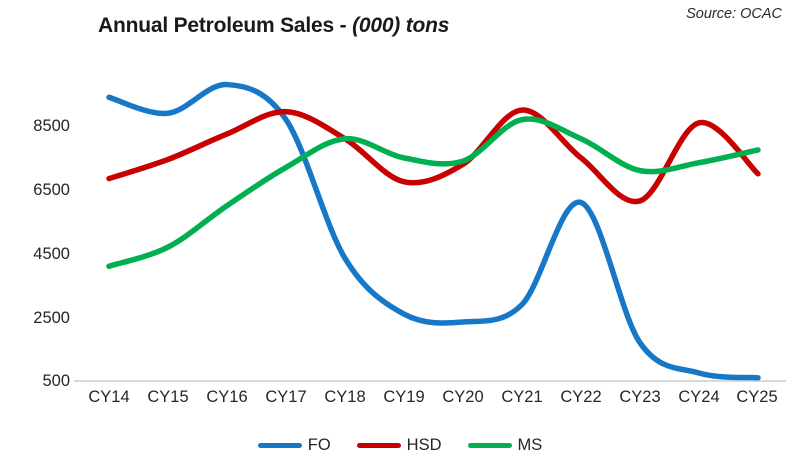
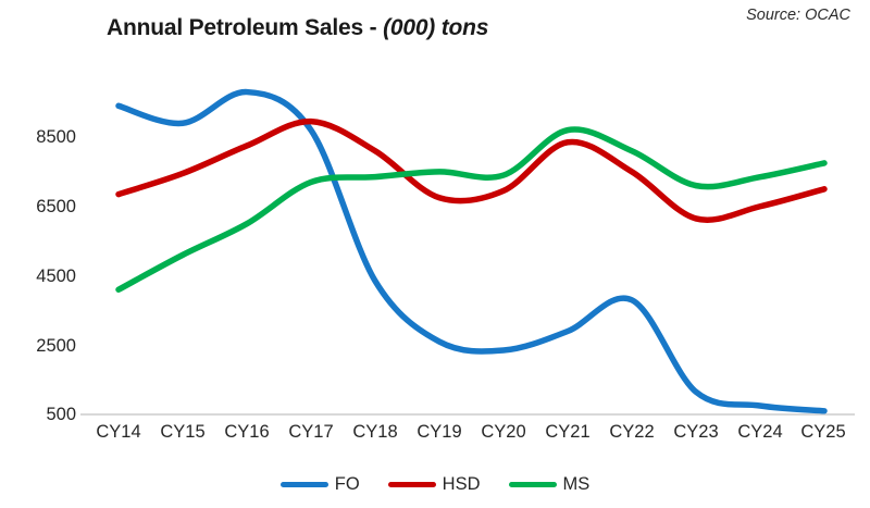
MS/CY15: 4700 -> 5100
MS/CY18: 8100 -> 7400
HSD/CY20: 7300 -> 7000
HSD/CY21: 9000 -> 8400
FO/CY22: 6100 -> 3800
FO/CY23: 1700 -> 1200
HSD/CY24: 8600 -> 6500
